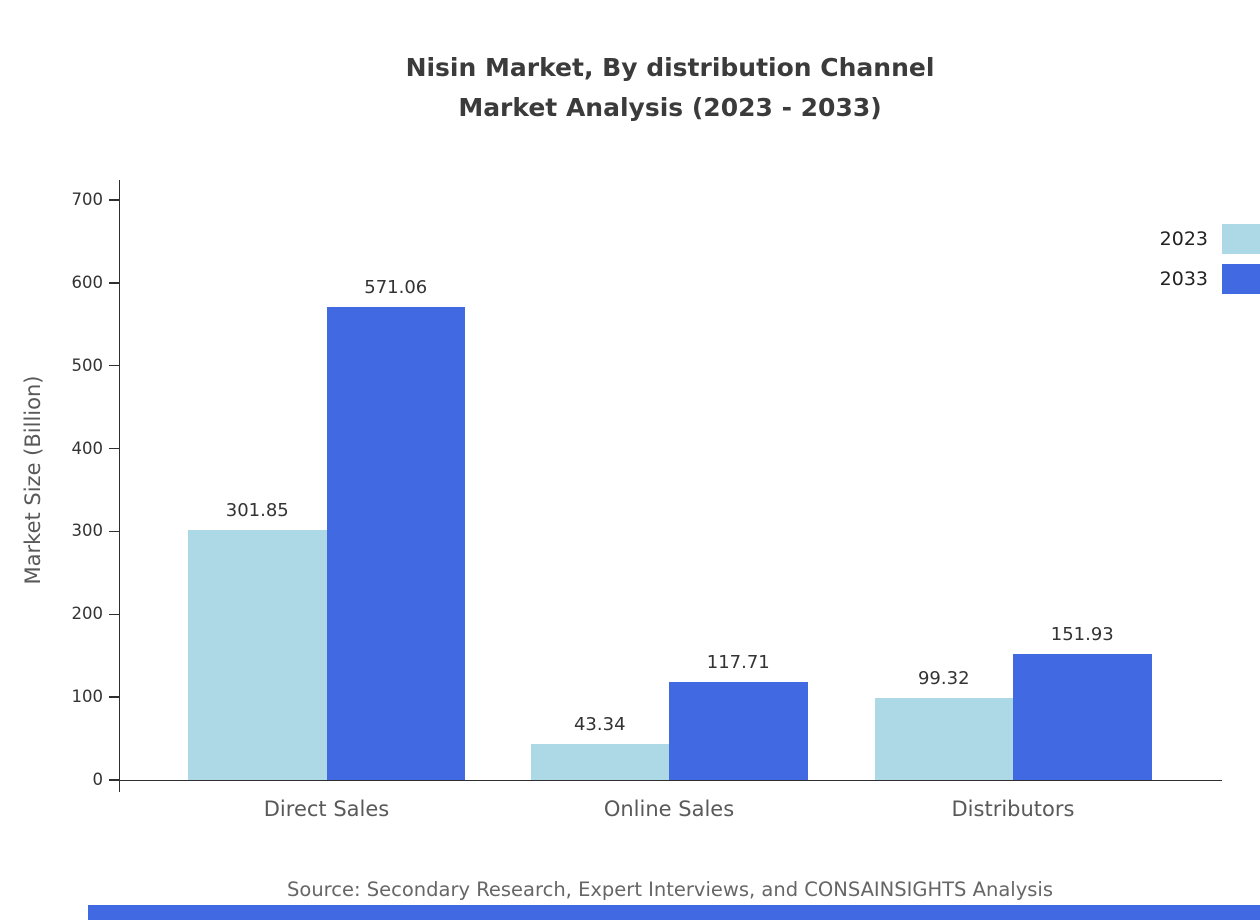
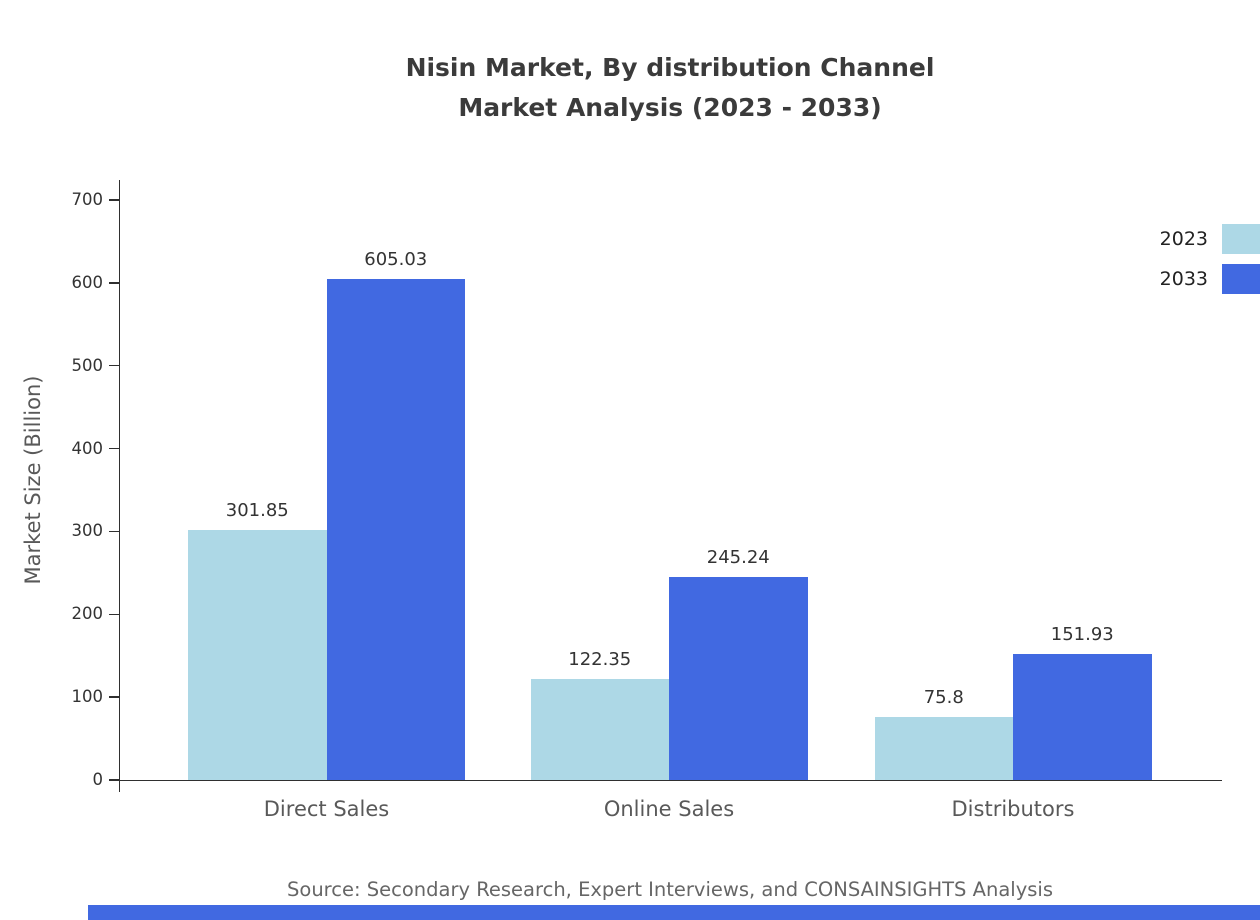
2033/Direct Sales: 571.06 -> 605.03
2023/Online Sales: 43.34 -> 122.35
2033/Online Sales: 117.71 -> 245.24
2023/Distributors: 99.32 -> 75.8
